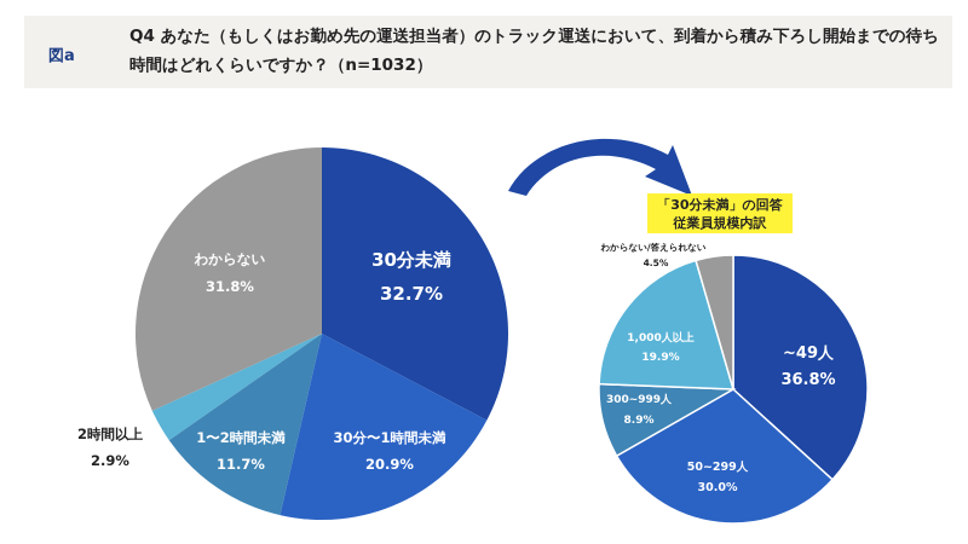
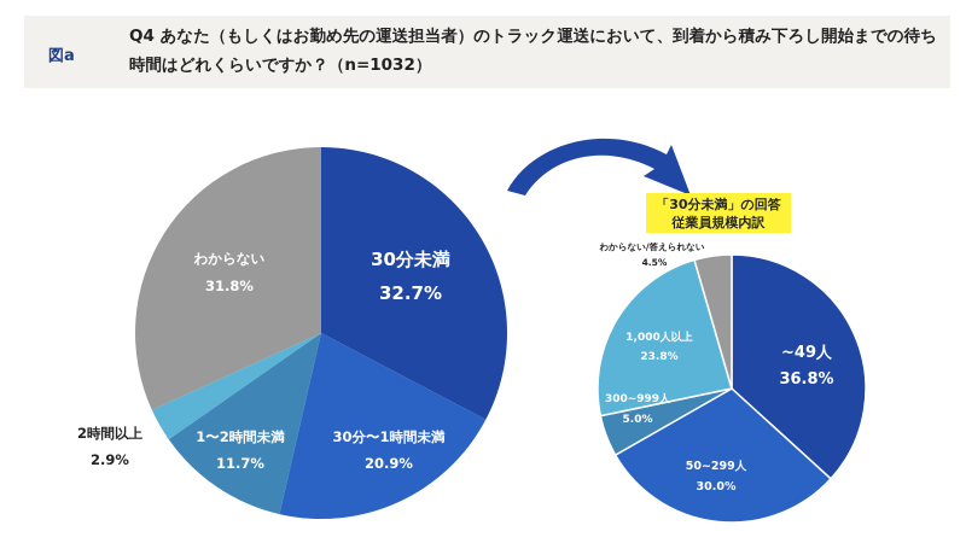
「30分未満」の回答 従業員規模内訳/300~999人: 8.9% -> 5.0%
「30分未満」の回答 従業員規模内訳/1,000人以上: 19.9% -> 23.8%
